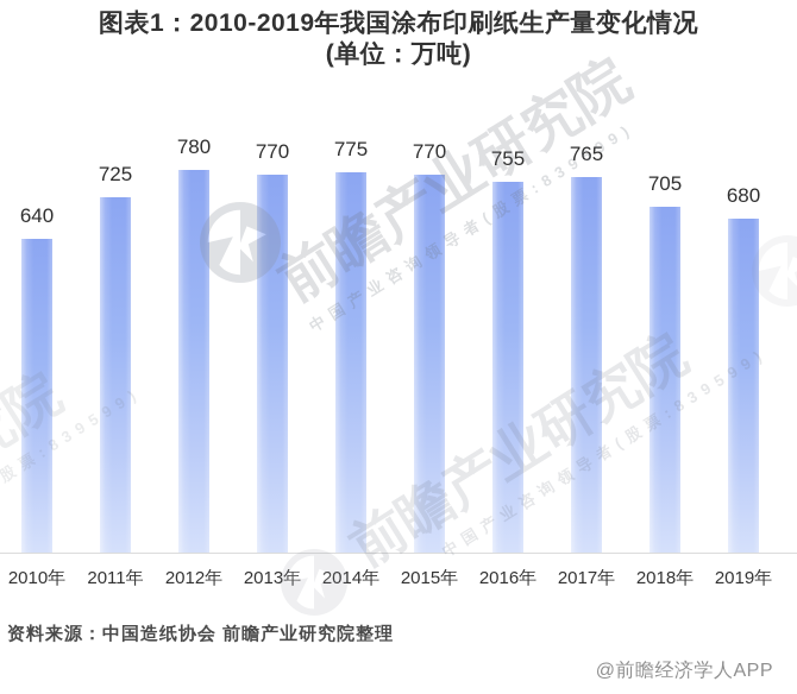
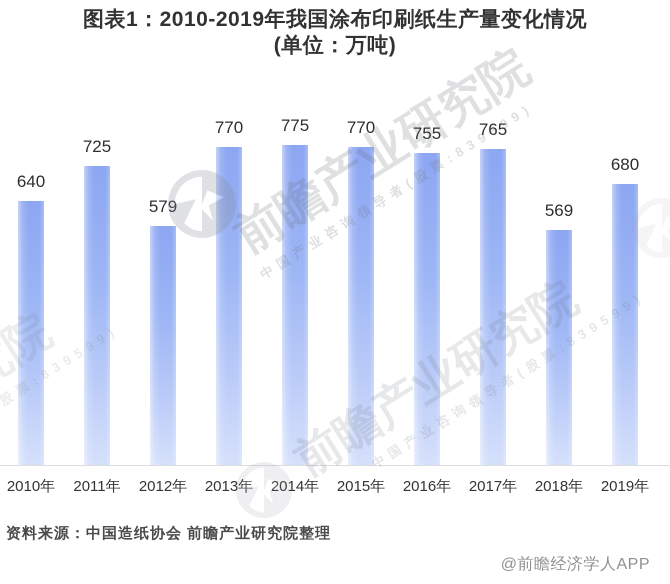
2012年: 780 -> 579
2018年: 705 -> 569
